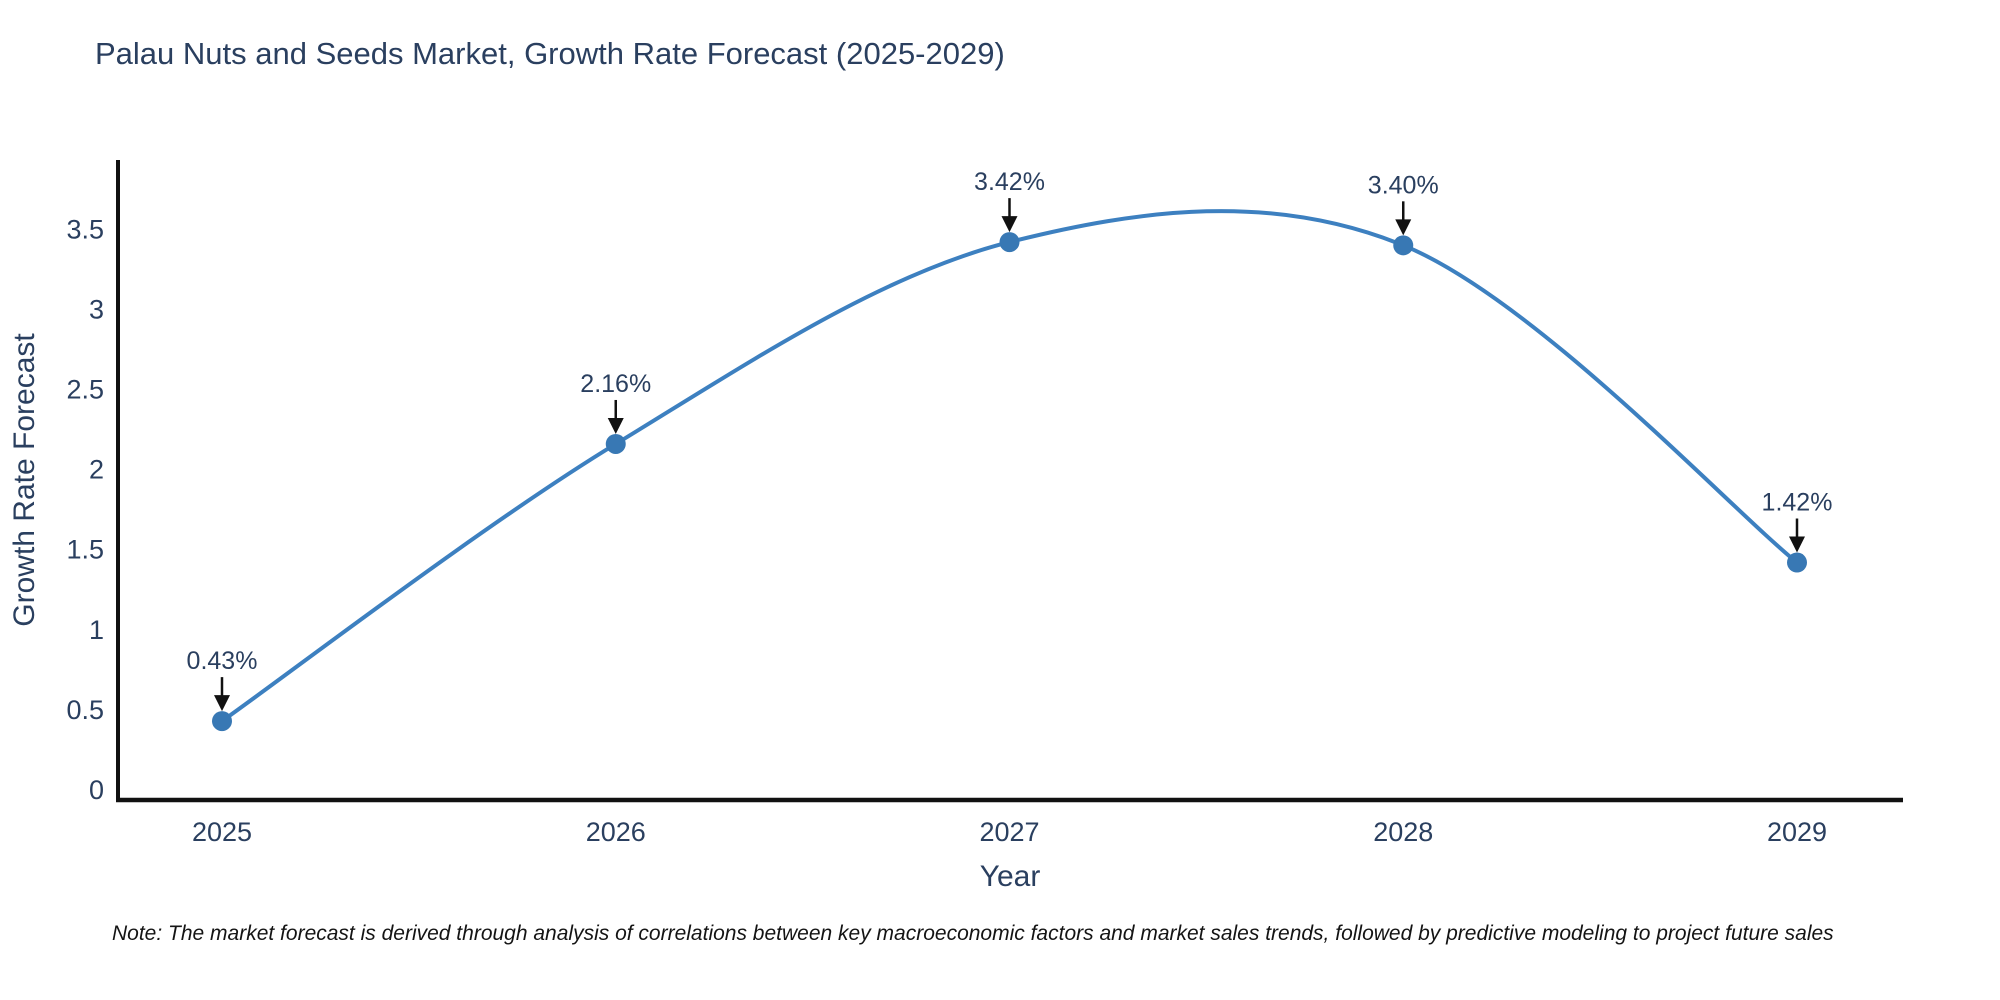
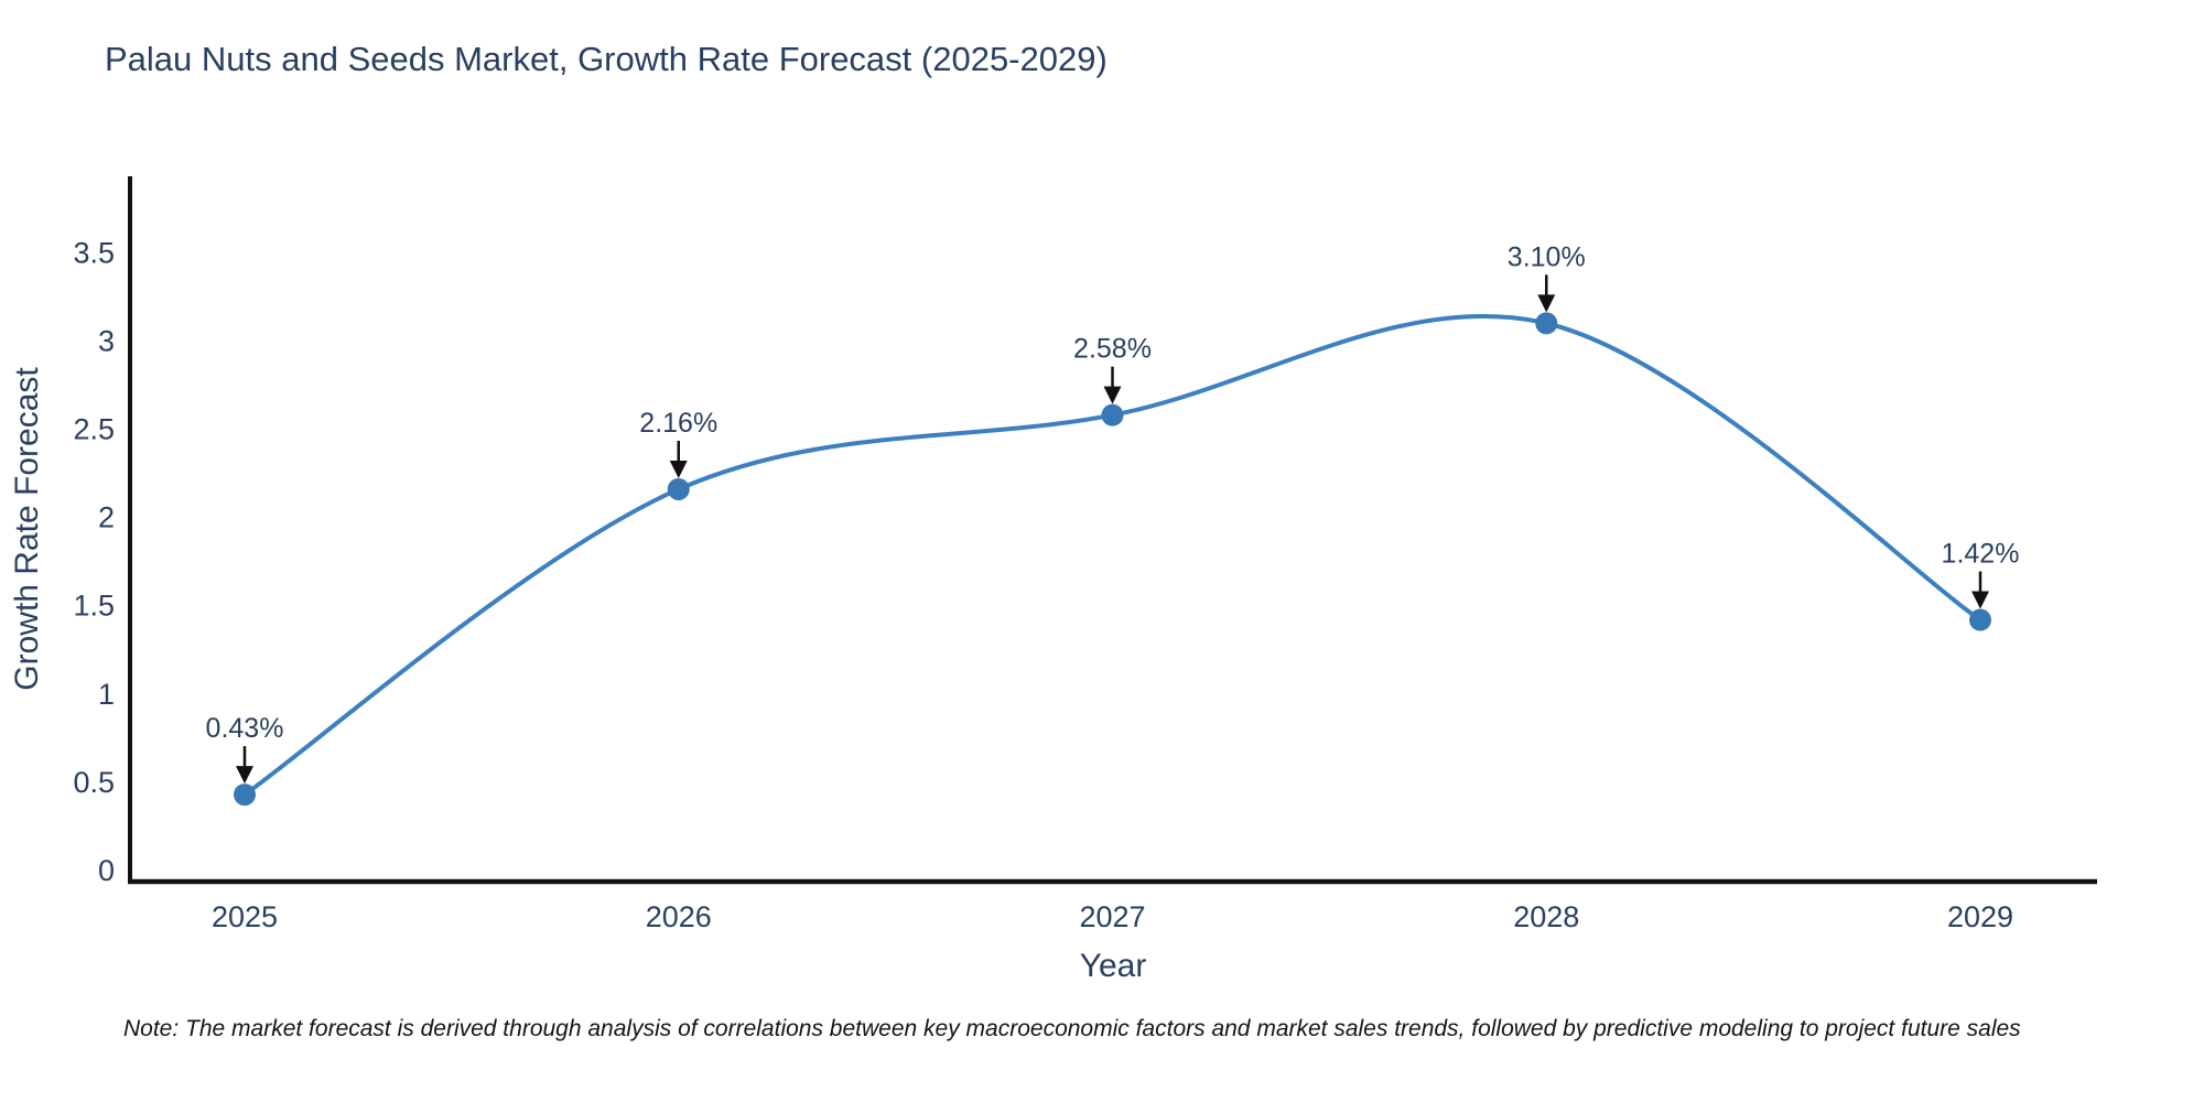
2027: 3.42% -> 2.58%
2028: 3.40% -> 3.10%
